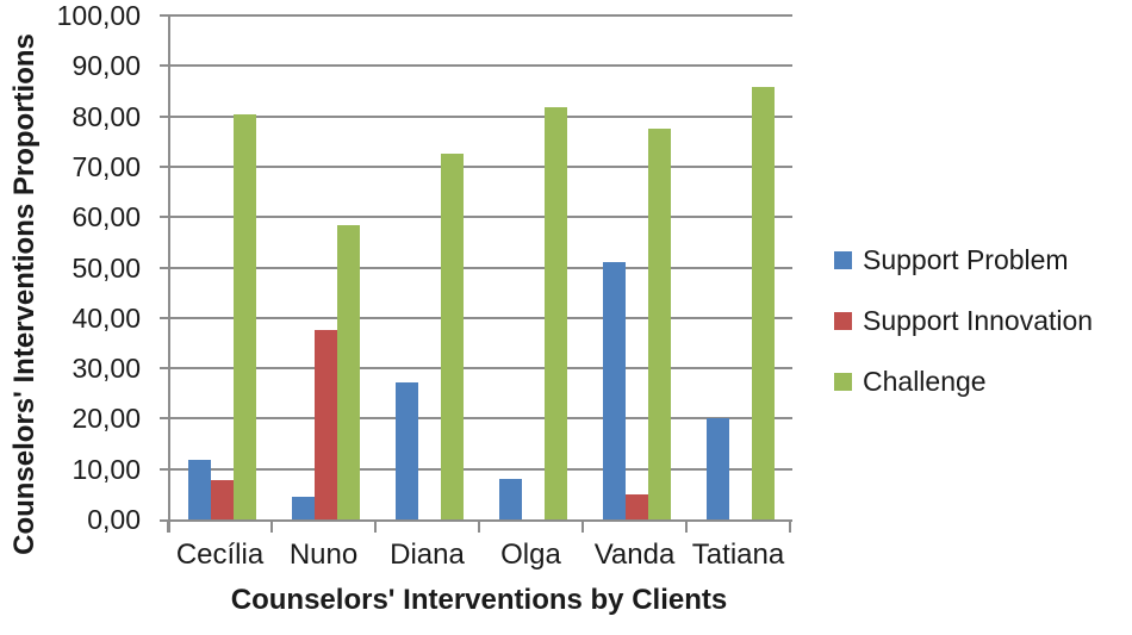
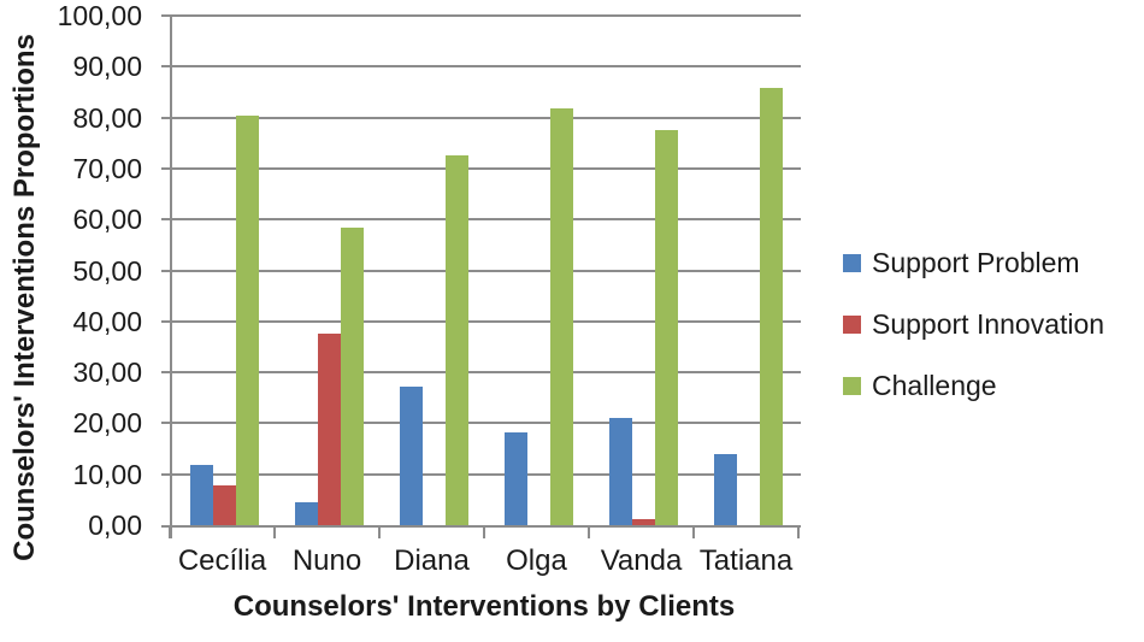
Support Problem/Olga: 8 -> 18
Support Problem/Vanda: 51 -> 21
Support Innovation/Vanda: 5 -> 1
Support Problem/Tatiana: 20 -> 14
